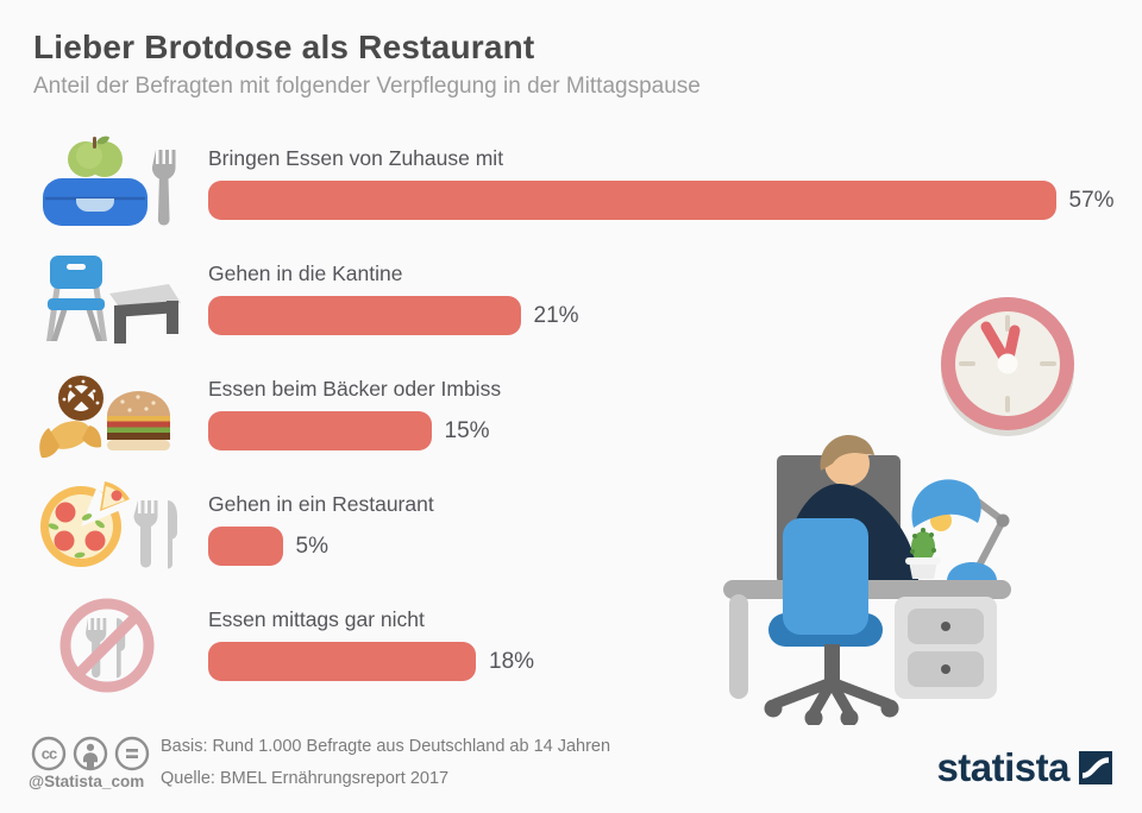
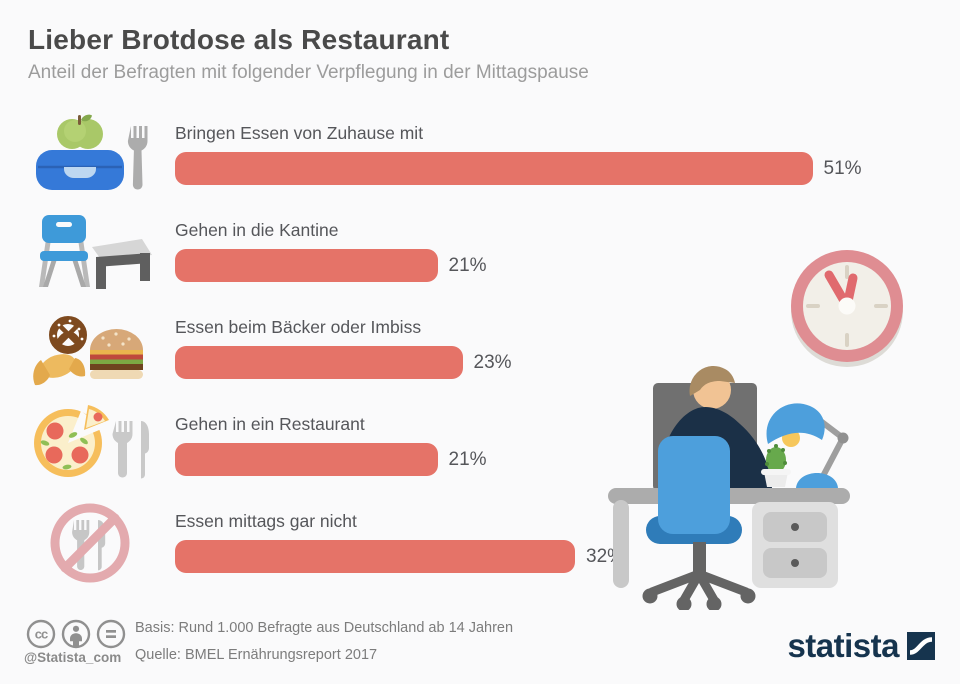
Bringen Essen von Zuhause mit: 57% -> 51%
Essen beim Bäcker oder Imbiss: 15% -> 23%
Gehen in ein Restaurant: 5% -> 21%
Essen mittags gar nicht: 18% -> 32%
